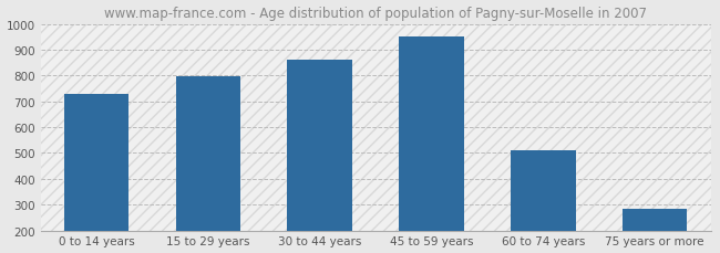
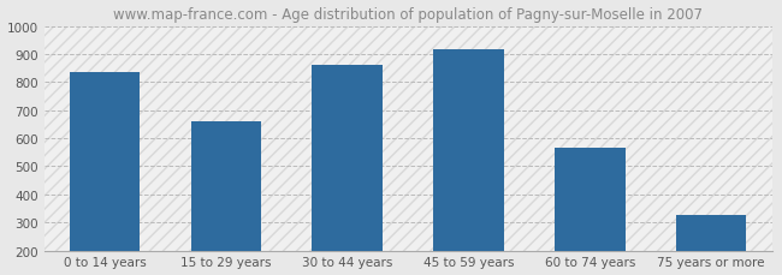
0 to 14 years: 728 -> 835
15 to 29 years: 797 -> 660
45 to 59 years: 952 -> 915
60 to 74 years: 510 -> 565
75 years or more: 282 -> 325
